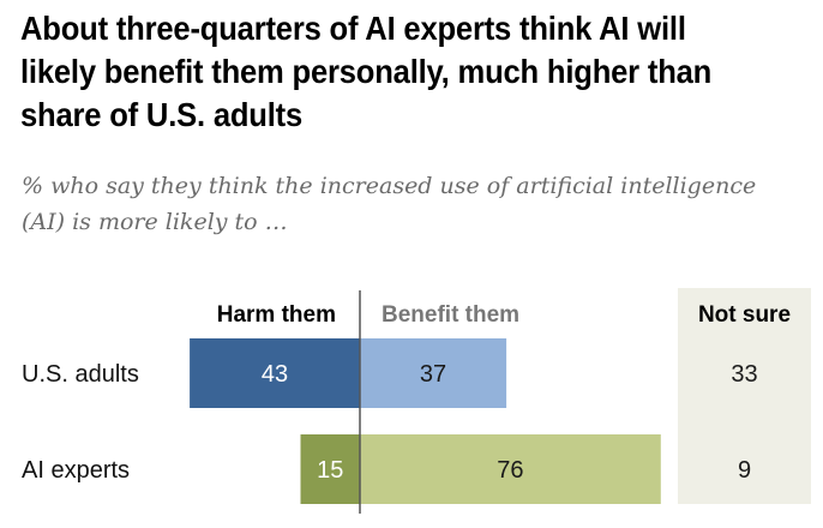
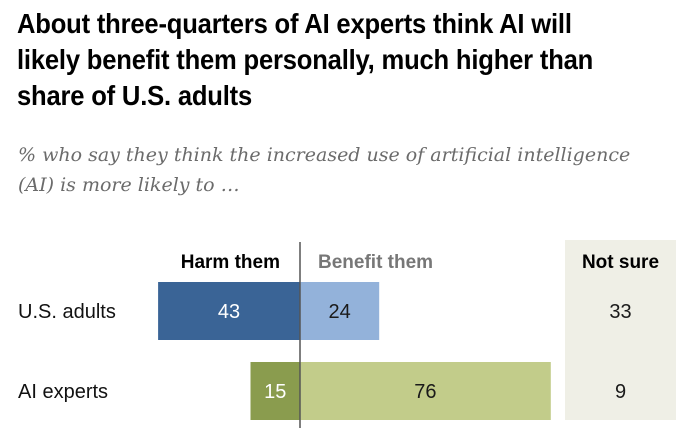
Benefit them/U.S. adults: 37 -> 24
